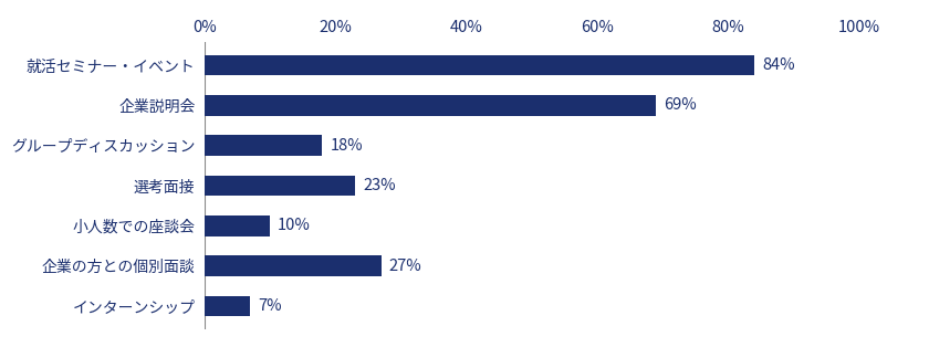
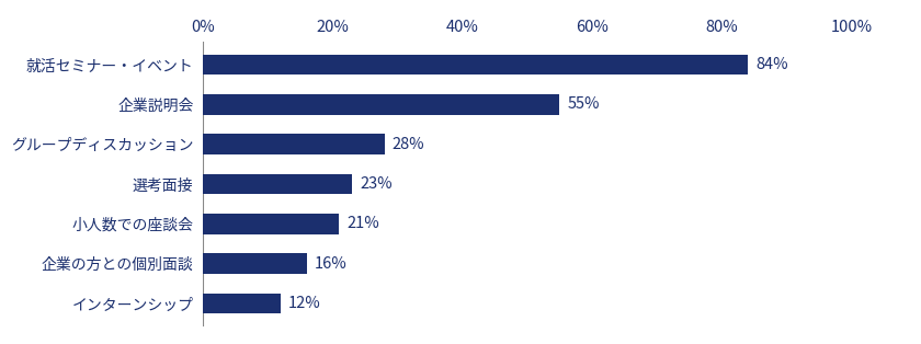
企業説明会: 69% -> 55%
グループディスカッション: 18% -> 28%
小人数での座談会: 10% -> 21%
企業の方との個別面談: 27% -> 16%
インターンシップ: 7% -> 12%
